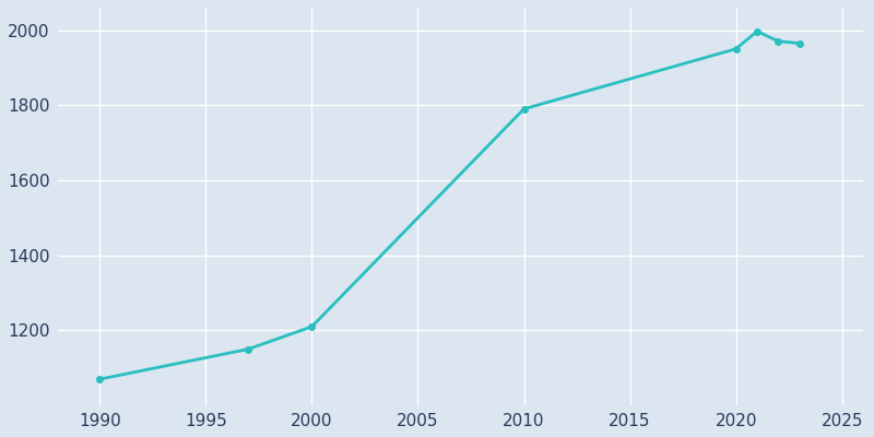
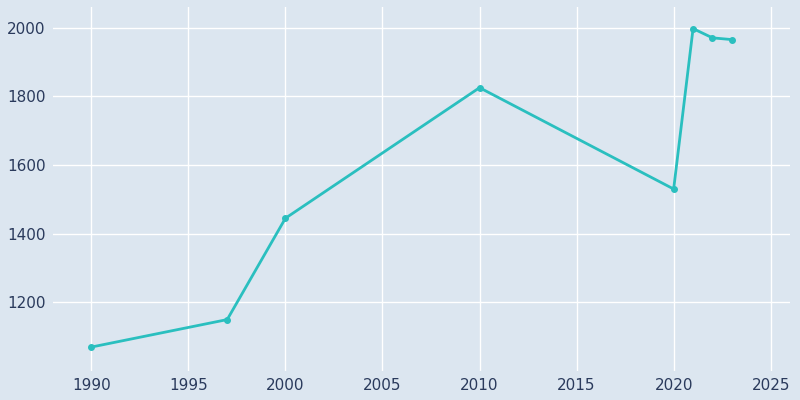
2000: 1210 -> 1445
2010: 1790 -> 1825
2020: 1950 -> 1530
